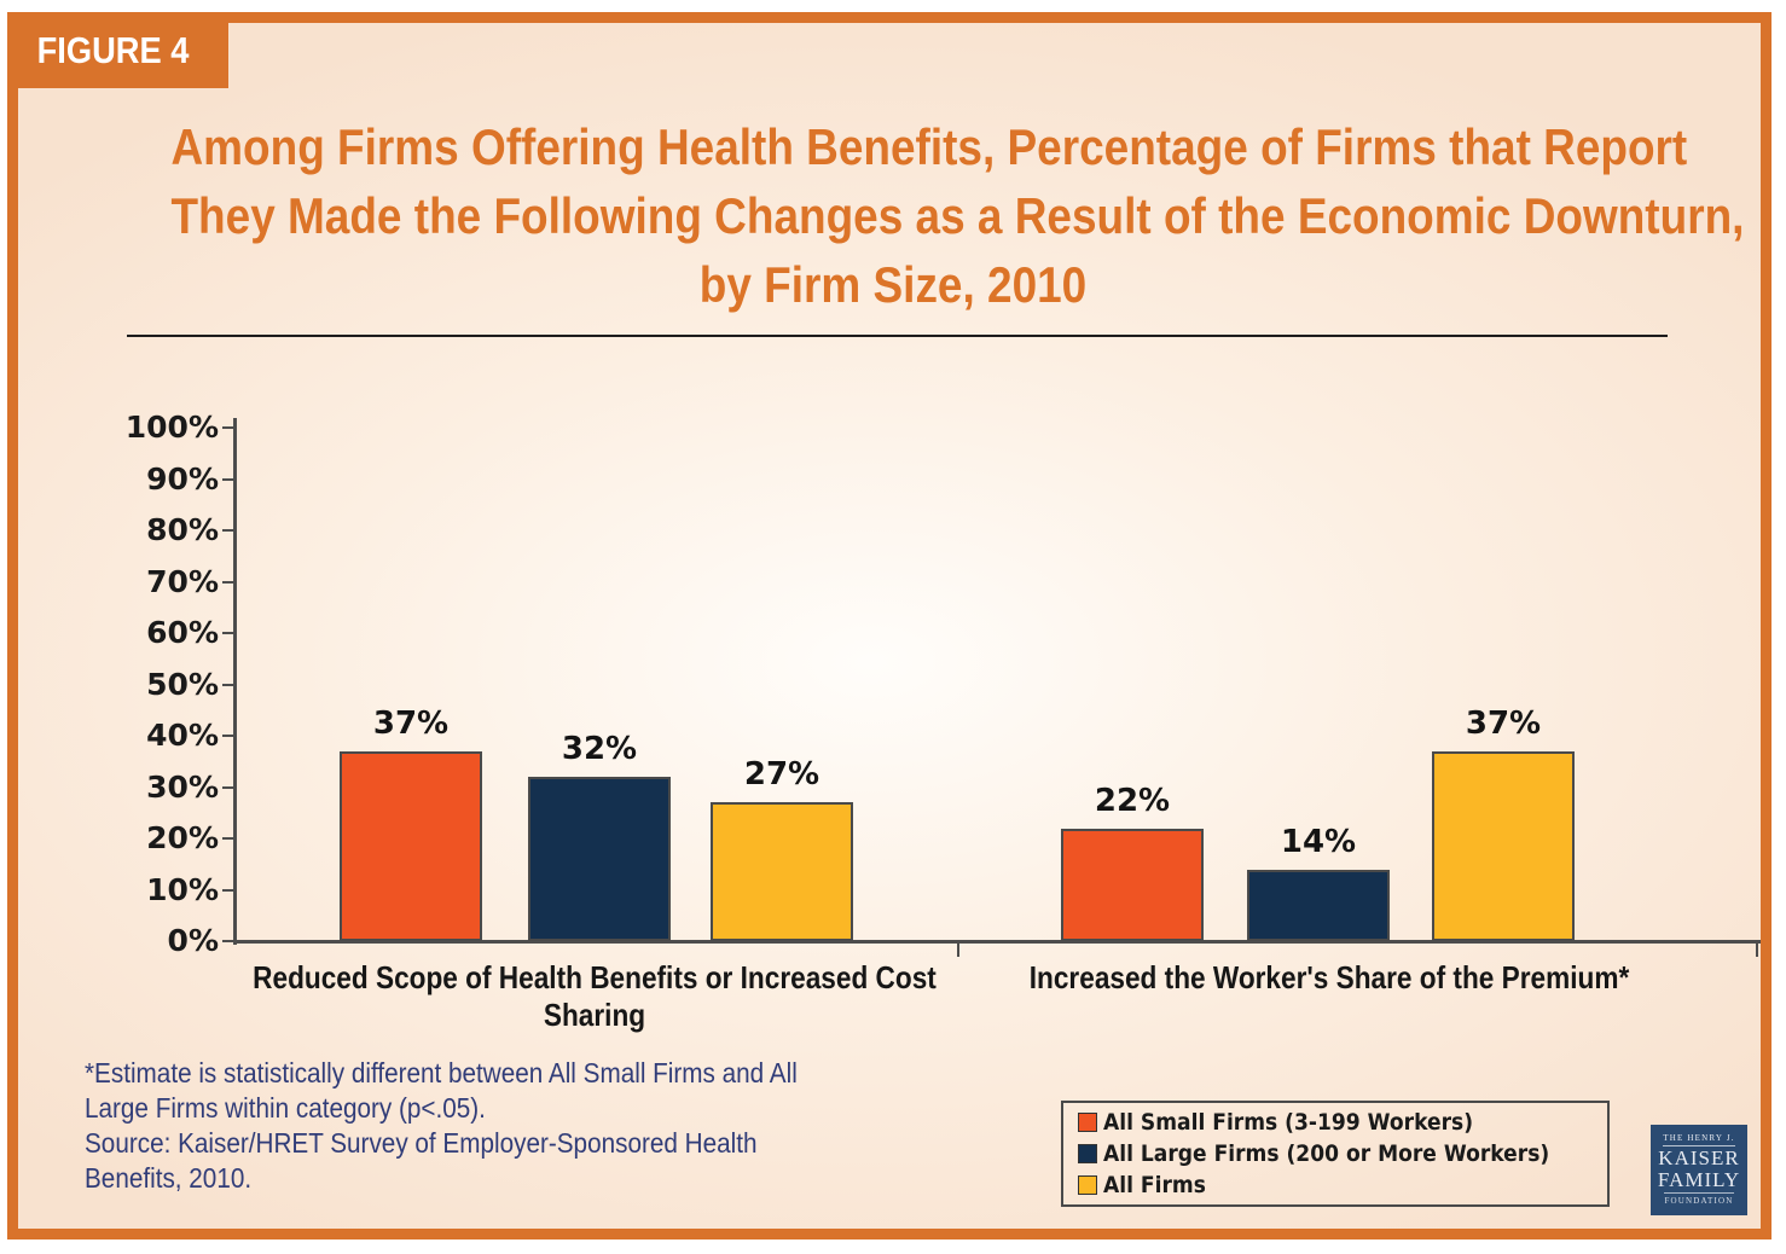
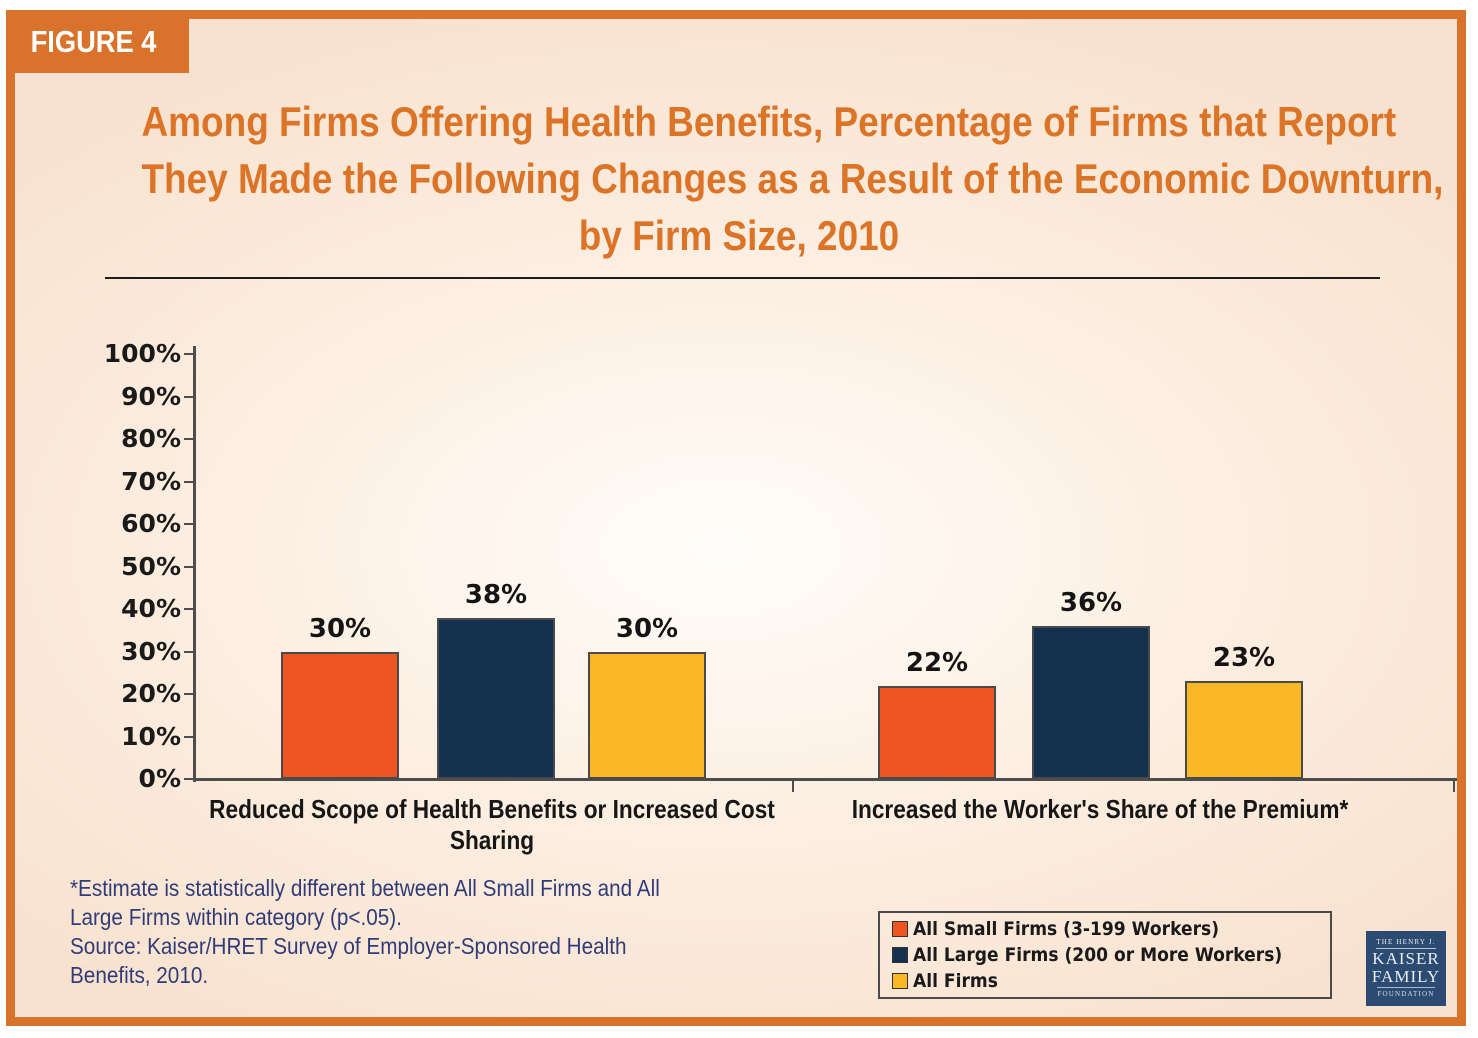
All Small Firms (3-199 Workers)/Reduced Scope of Health Benefits or Increased Cost Sharing: 37% -> 30%
All Large Firms (200 or More Workers)/Reduced Scope of Health Benefits or Increased Cost Sharing: 32% -> 38%
All Firms/Reduced Scope of Health Benefits or Increased Cost Sharing: 27% -> 30%
All Large Firms (200 or More Workers)/Increased the Worker's Share of the Premium*: 14% -> 36%
All Firms/Increased the Worker's Share of the Premium*: 37% -> 23%
